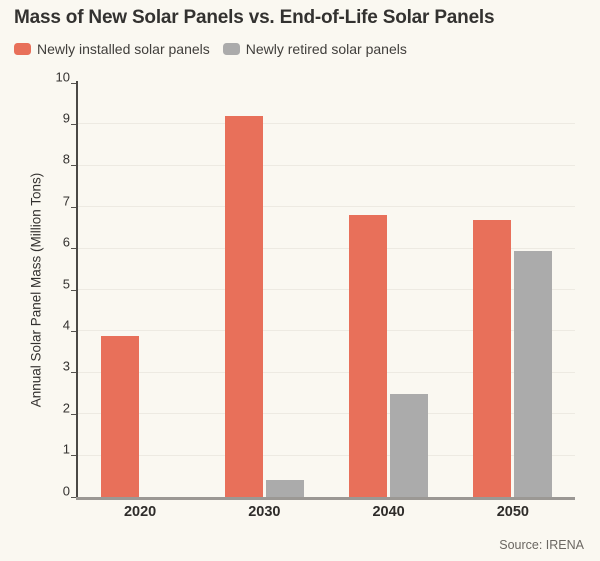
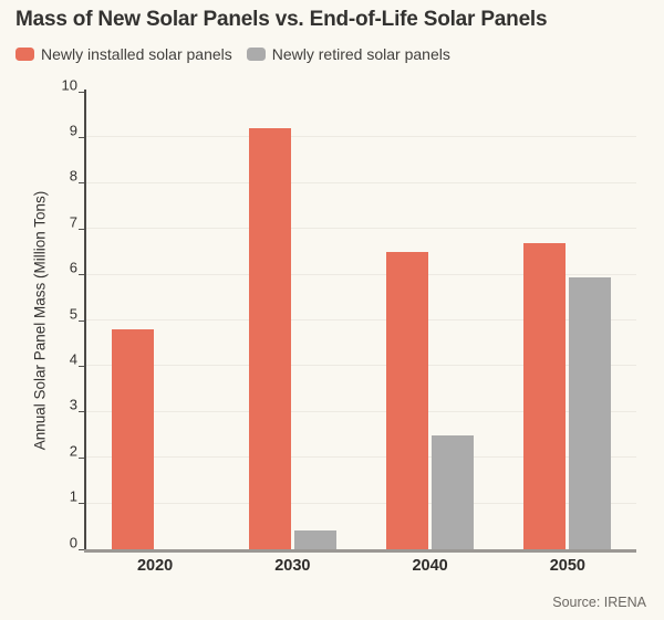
Newly installed solar panels/2020: 3.9 -> 4.8
Newly installed solar panels/2040: 6.8 -> 6.5
